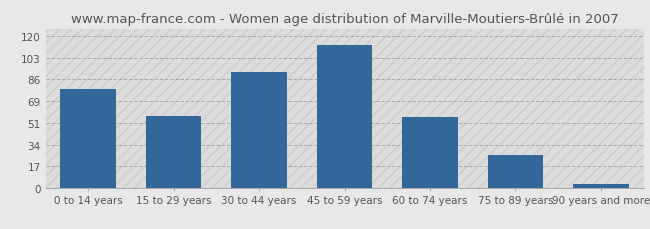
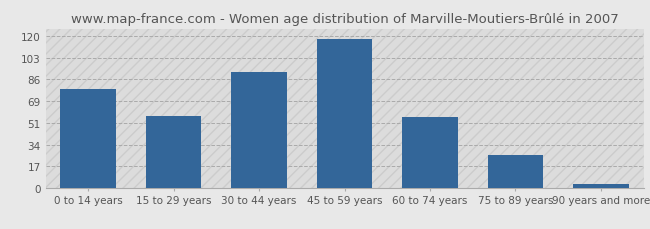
45 to 59 years: 113 -> 118
